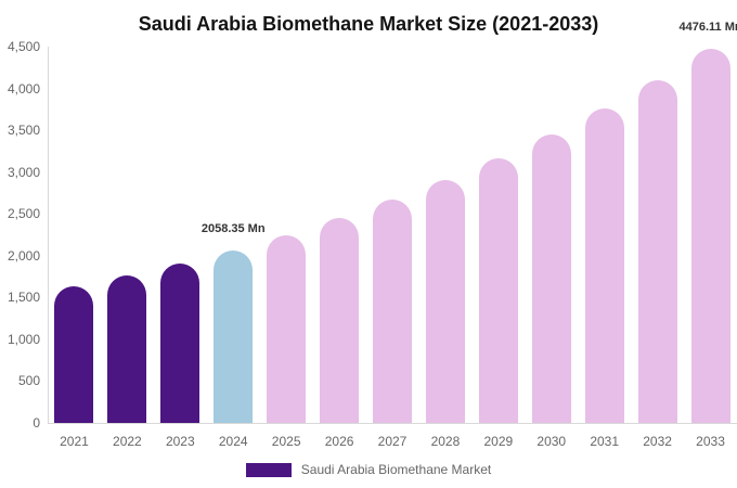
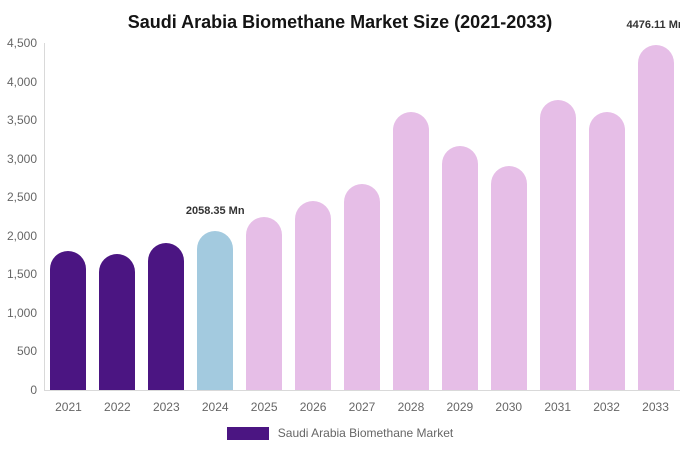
2021: 1600 -> 1800
2028: 2900 -> 3600
2030: 3400 -> 2900
2032: 4100 -> 3600
